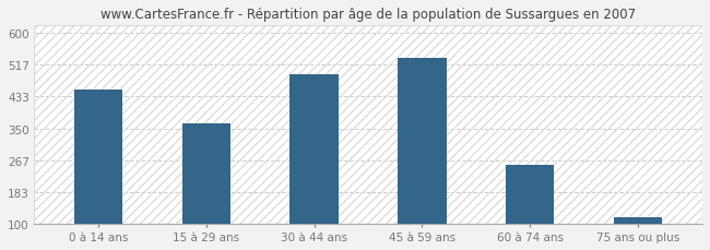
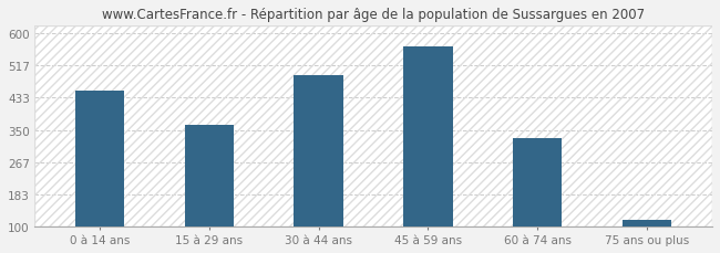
45 à 59 ans: 535 -> 565
60 à 74 ans: 255 -> 330
